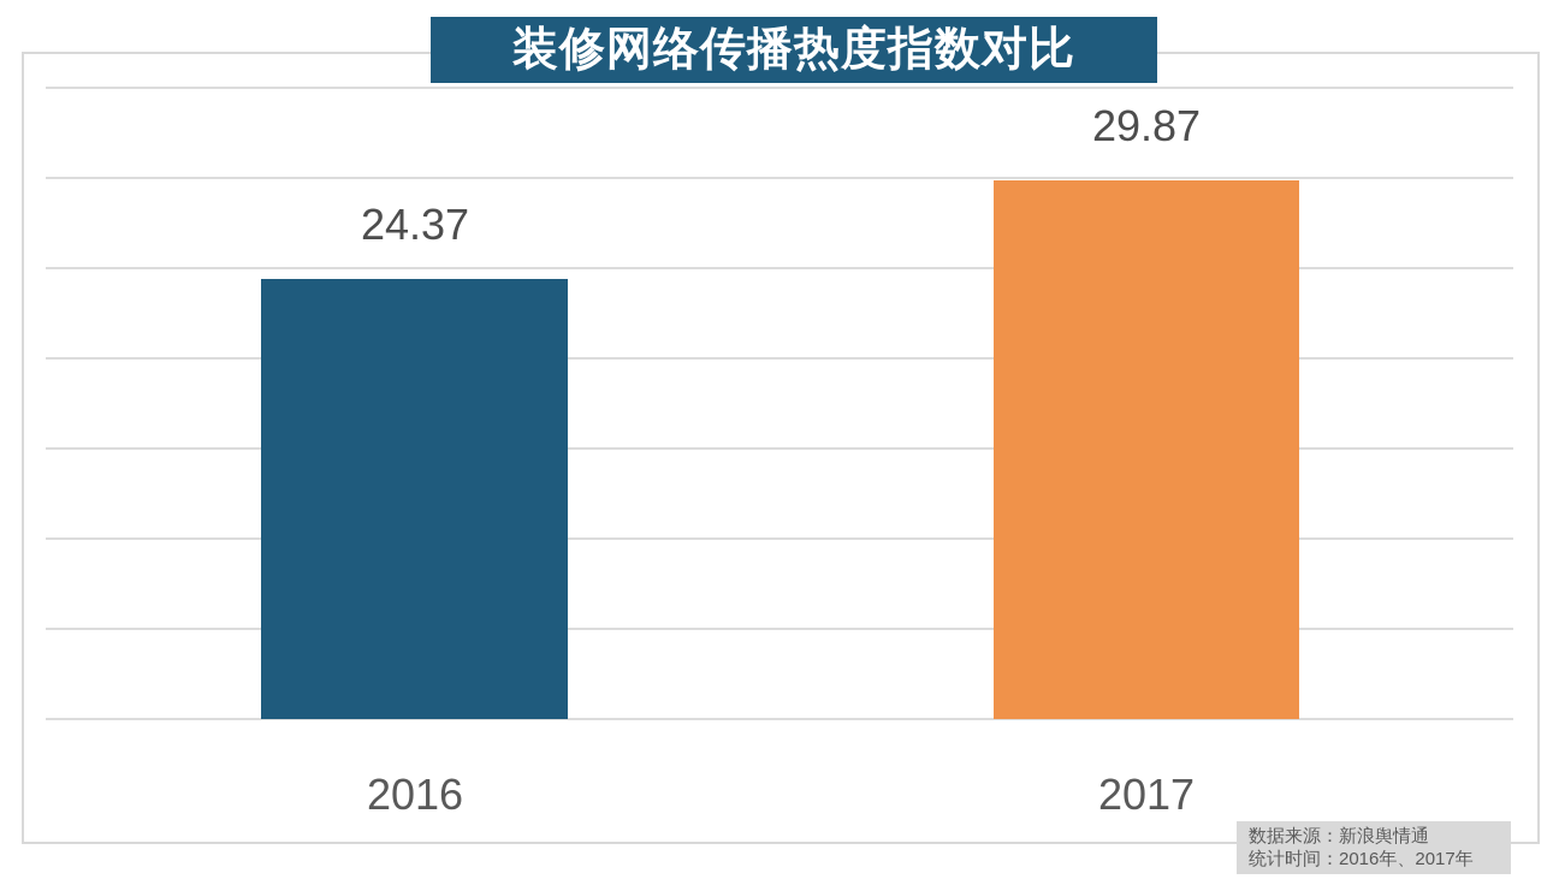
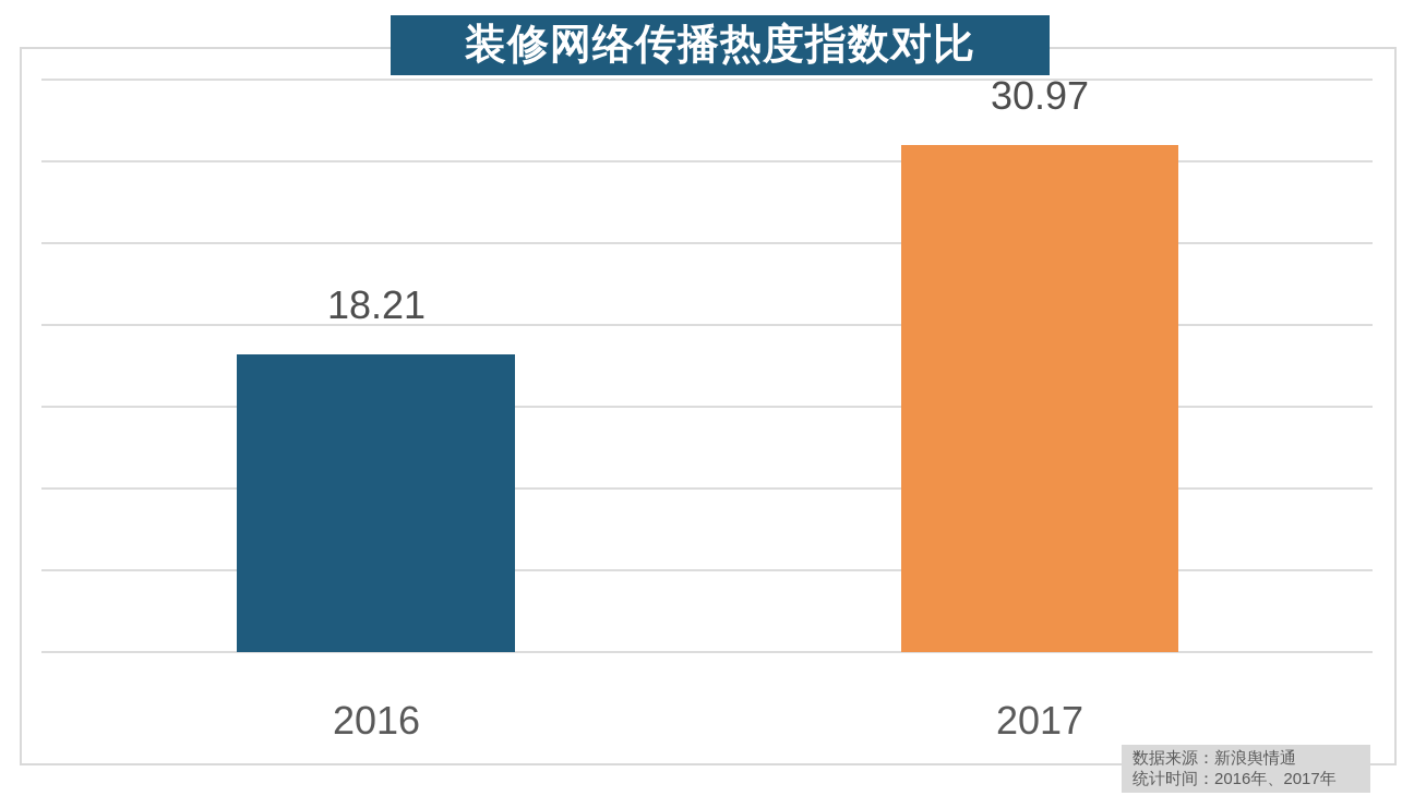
2016: 24.37 -> 18.21
2017: 29.87 -> 30.97
